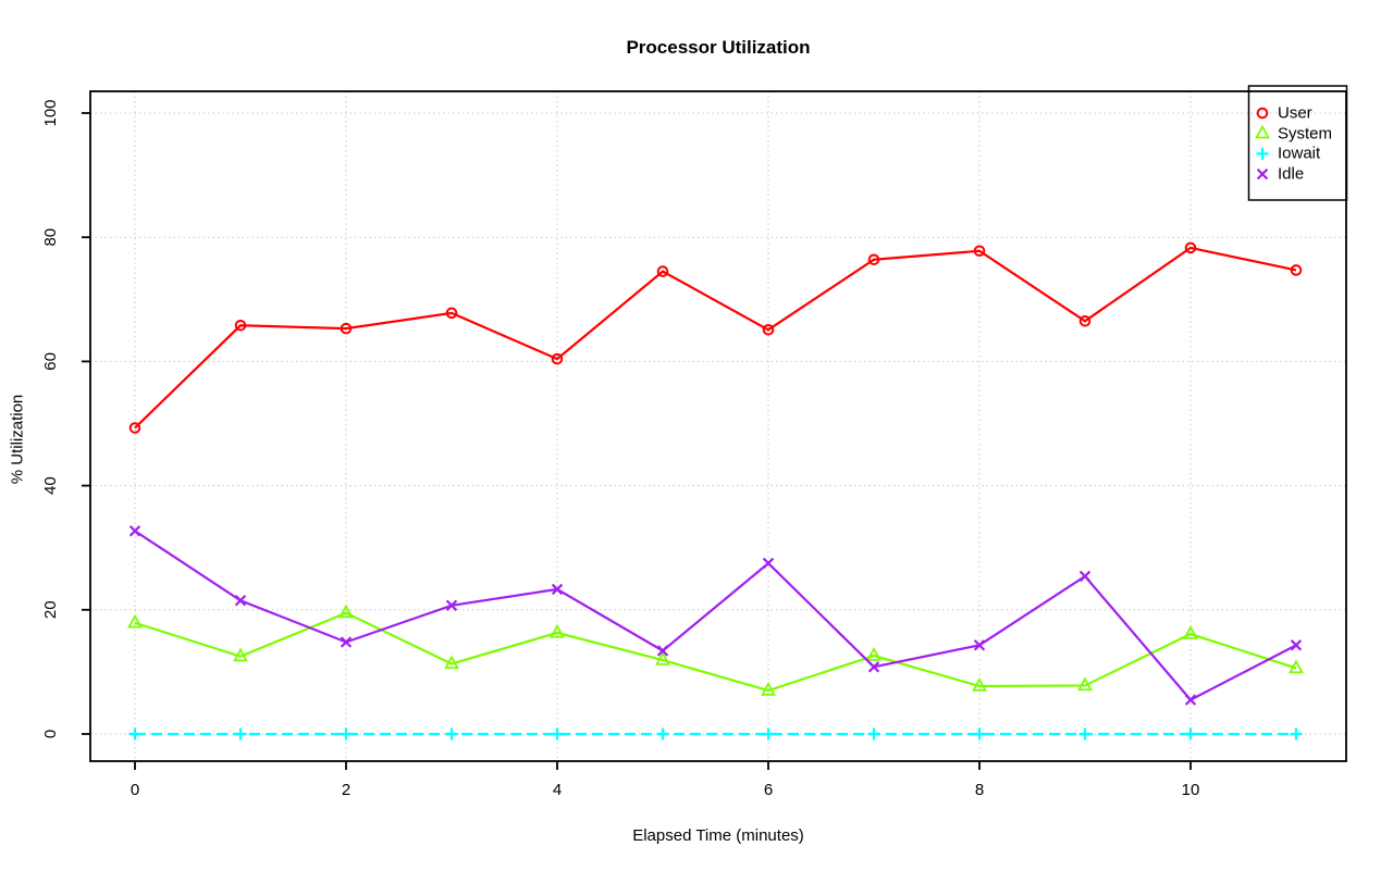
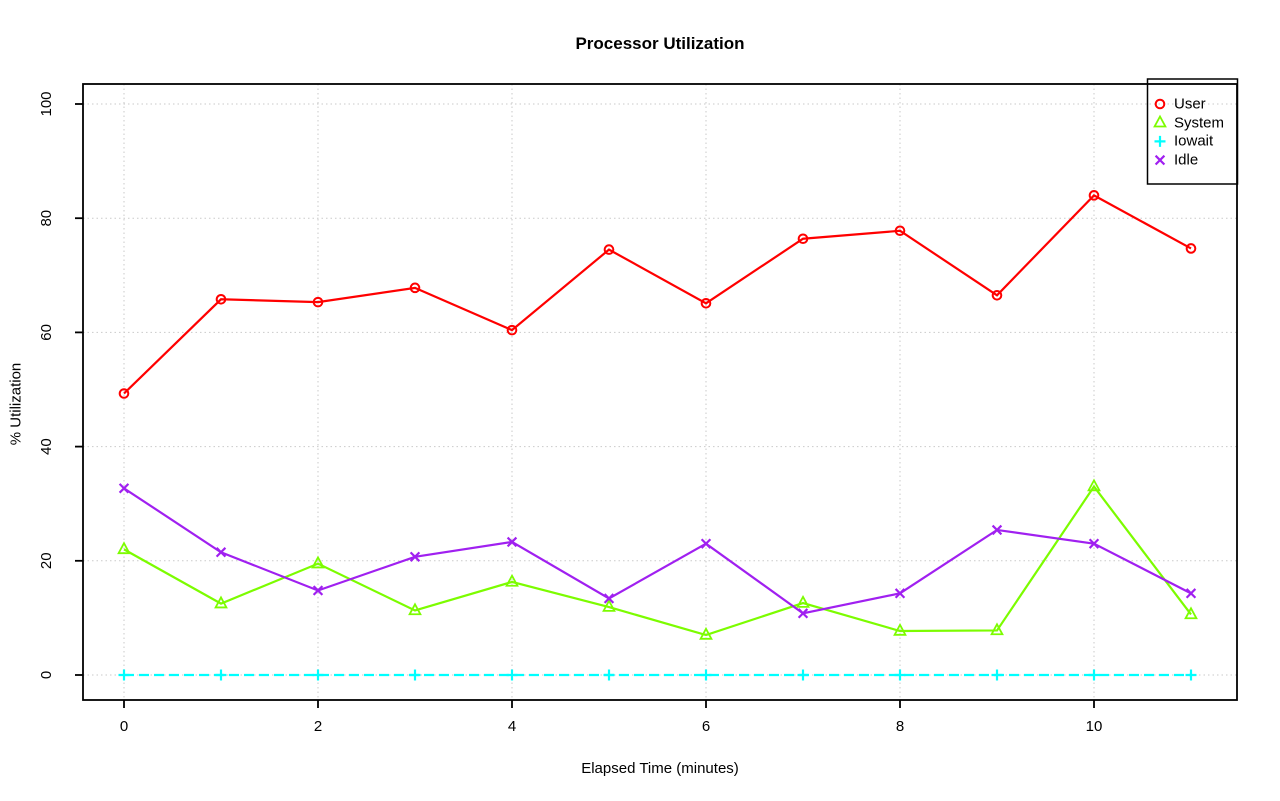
System/0: 18 -> 22
Idle/6: 28 -> 23
User/10: 78 -> 84
System/10: 16 -> 33
Idle/10: 6 -> 23
